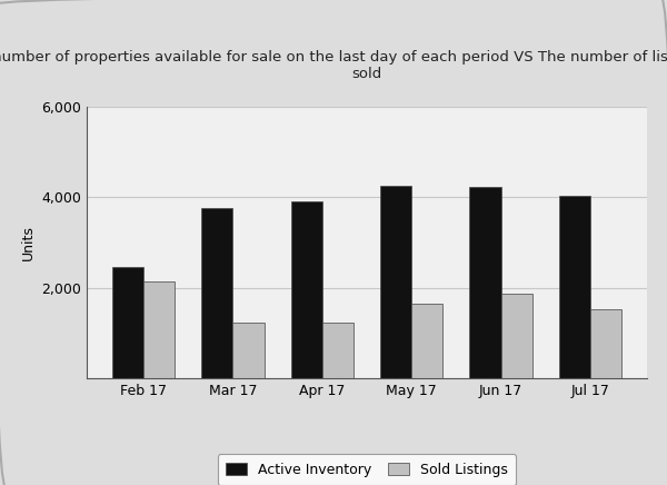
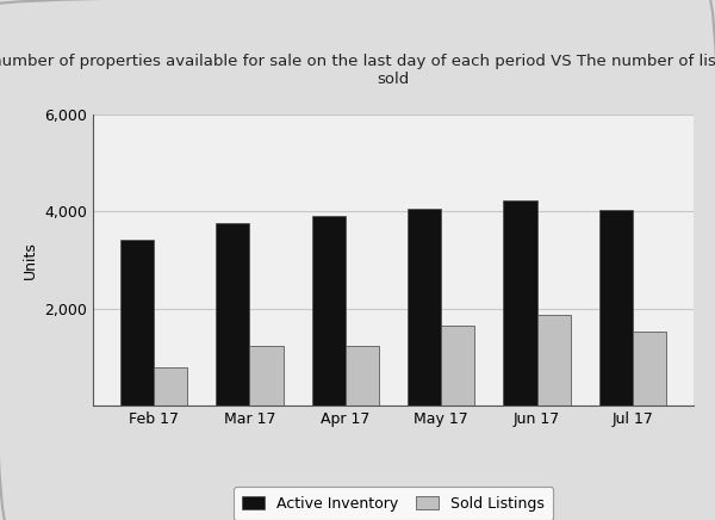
Active Inventory/Feb 17: 2,450 -> 3,420
Sold Listings/Feb 17: 2,150 -> 780
Active Inventory/May 17: 4,250 -> 4,060
